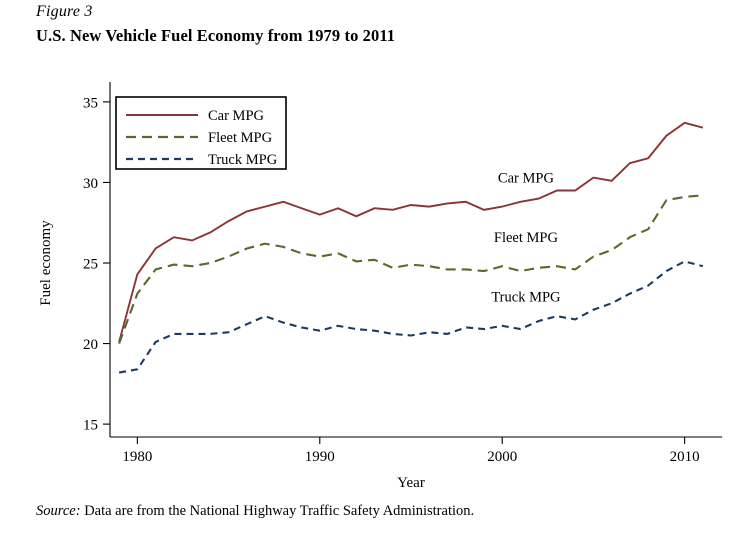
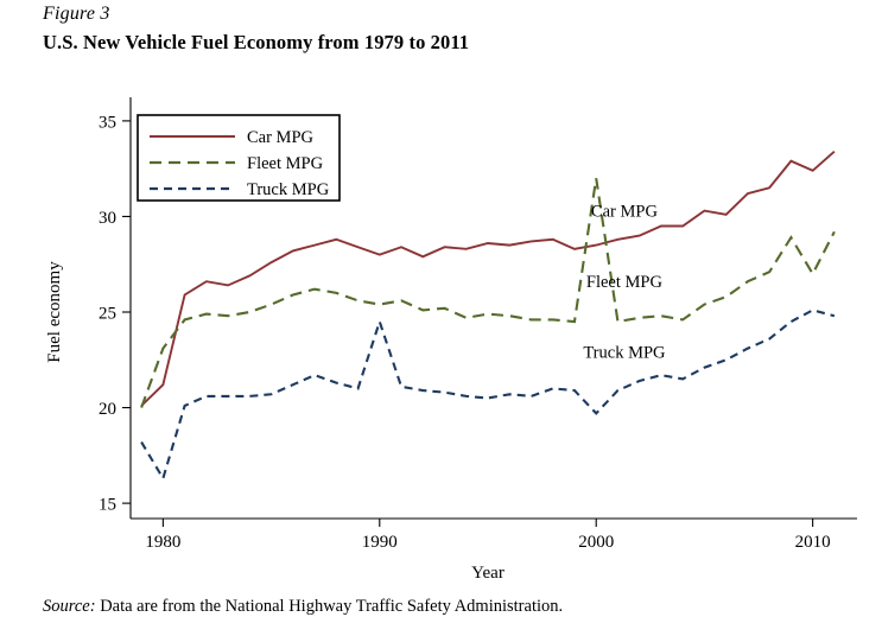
Car MPG/1980: 24.3 -> 21.2
Truck MPG/1980: 18.4 -> 16.3
Truck MPG/1990: 20.8 -> 24.5
Fleet MPG/2000: 24.8 -> 32.0
Truck MPG/2000: 21.1 -> 19.7
Car MPG/2010: 33.7 -> 32.4
Fleet MPG/2010: 29.1 -> 27.0
